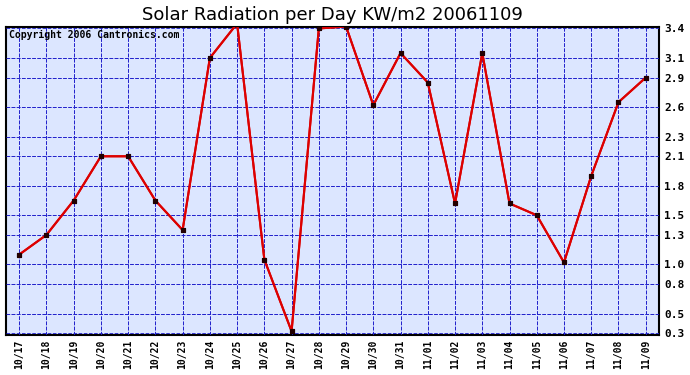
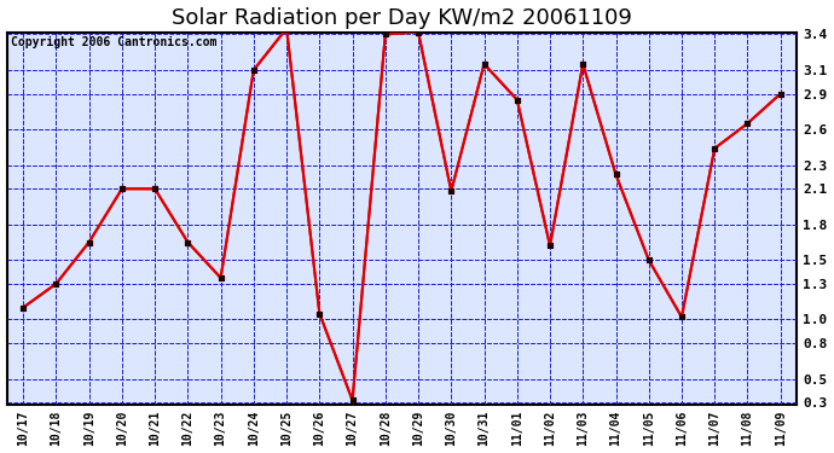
10/30: 2.62 -> 2.08
11/04: 1.62 -> 2.22
11/07: 1.90 -> 2.44
